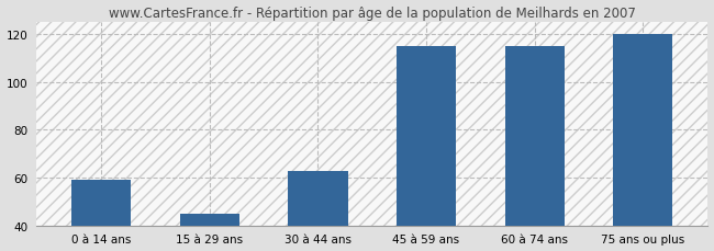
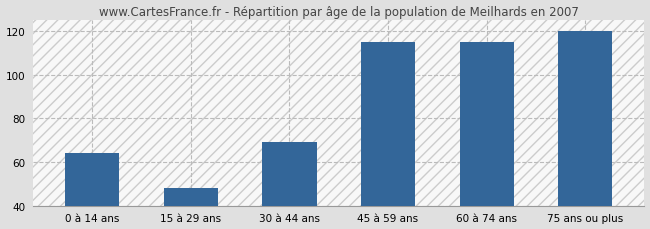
0 à 14 ans: 59 -> 64
15 à 29 ans: 45 -> 48
30 à 44 ans: 63 -> 69
